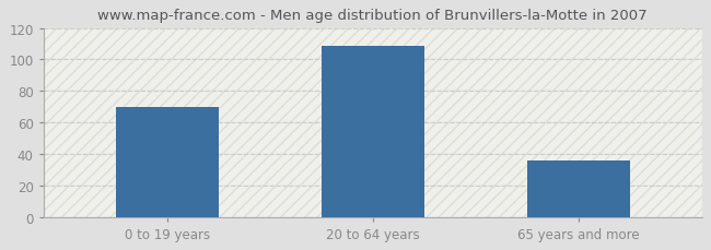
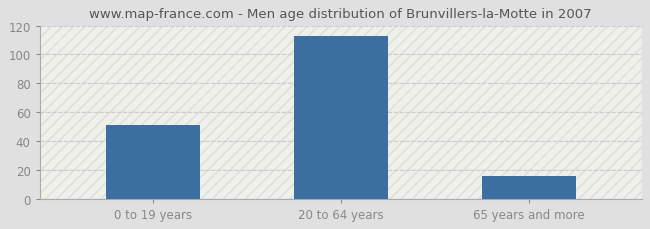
0 to 19 years: 70 -> 51
20 to 64 years: 109 -> 113
65 years and more: 36 -> 16
